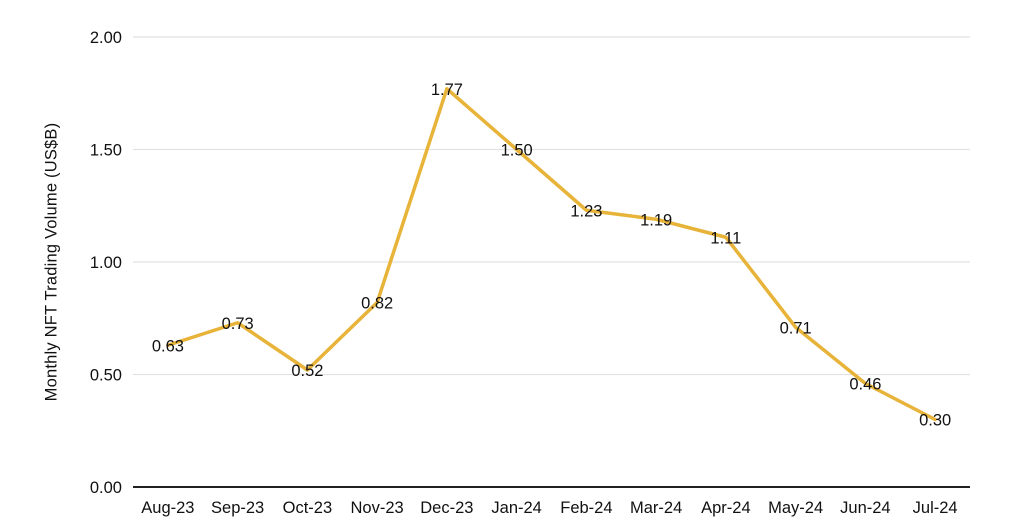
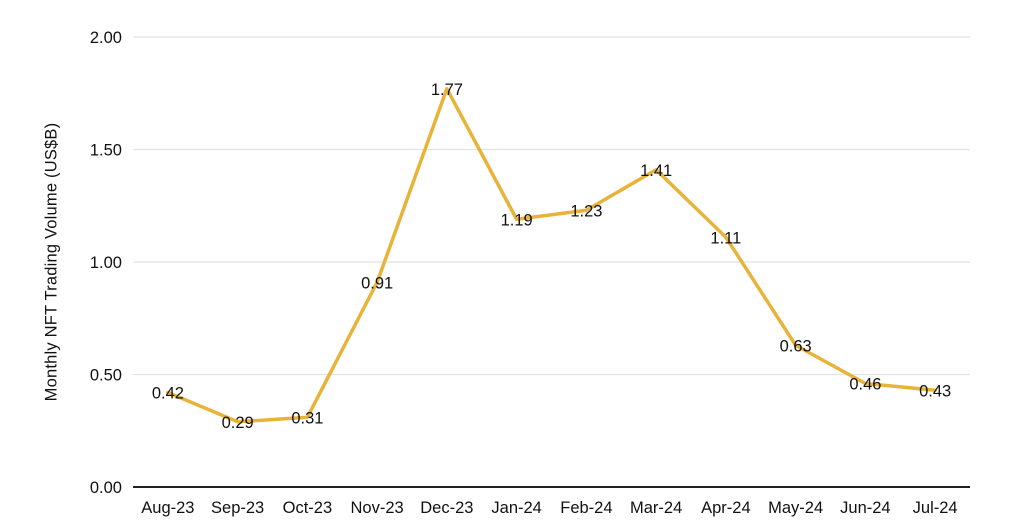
Aug-23: 0.63 -> 0.42
Sep-23: 0.73 -> 0.29
Oct-23: 0.52 -> 0.31
Nov-23: 0.82 -> 0.91
Jan-24: 1.50 -> 1.19
Mar-24: 1.19 -> 1.41
May-24: 0.71 -> 0.63
Jul-24: 0.30 -> 0.43
